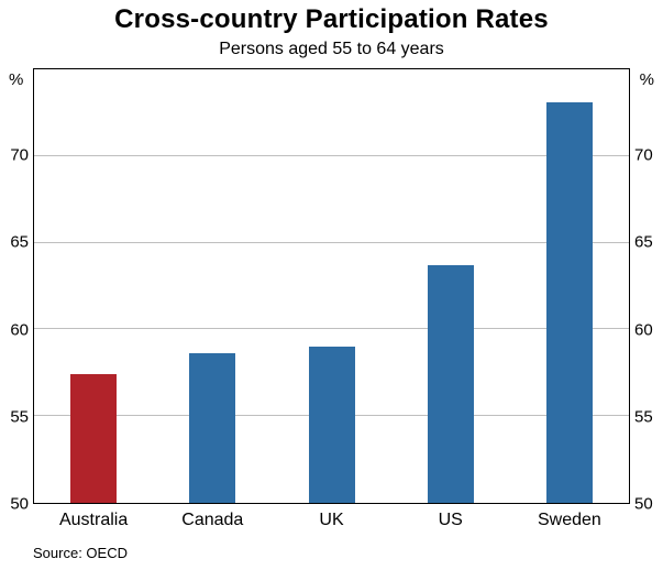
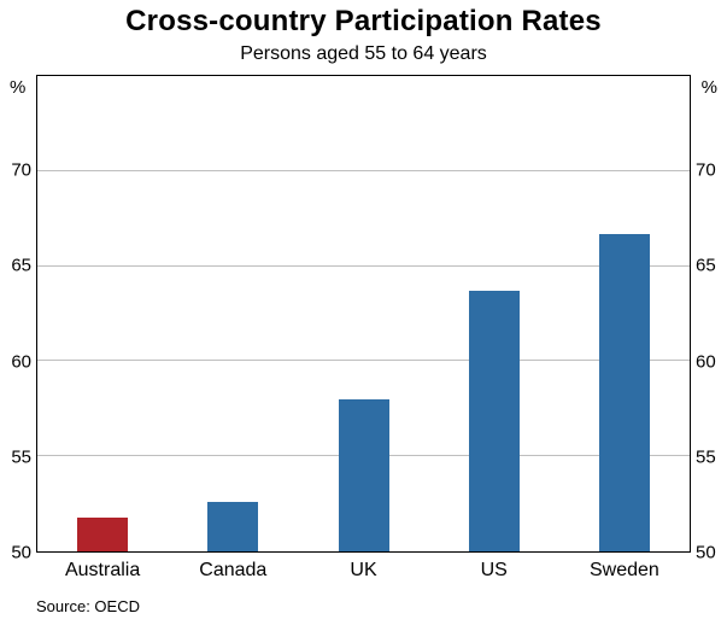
Australia: 57.4 -> 51.8
Canada: 58.6 -> 52.6
UK: 59.0 -> 58.0
Sweden: 73.1 -> 66.7
